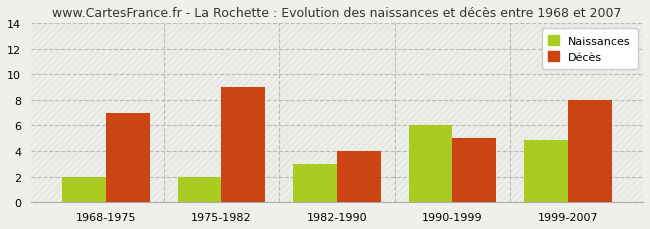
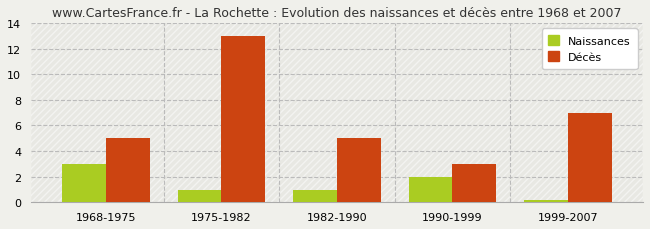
Naissances/1968-1975: 2.0 -> 3.0
Décès/1968-1975: 7 -> 5
Naissances/1975-1982: 2.0 -> 1.0
Décès/1975-1982: 9 -> 13
Naissances/1982-1990: 3.0 -> 1.0
Décès/1982-1990: 4 -> 5
Naissances/1990-1999: 6.0 -> 2.0
Décès/1990-1999: 5 -> 3
Naissances/1999-2007: 4.9 -> 0.1
Décès/1999-2007: 8 -> 7
